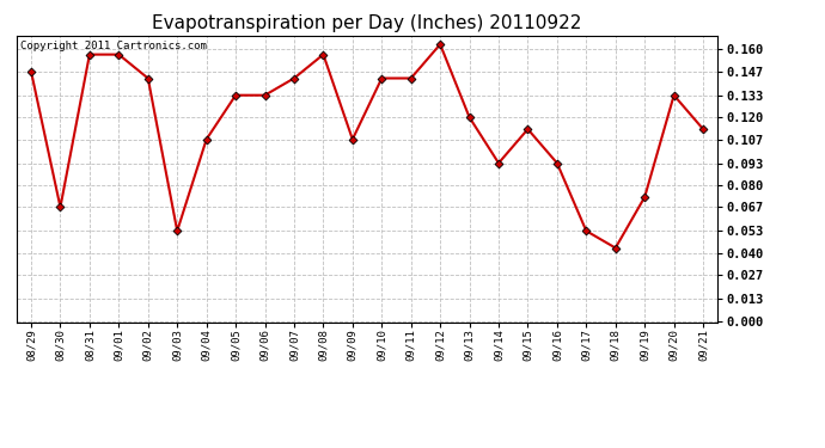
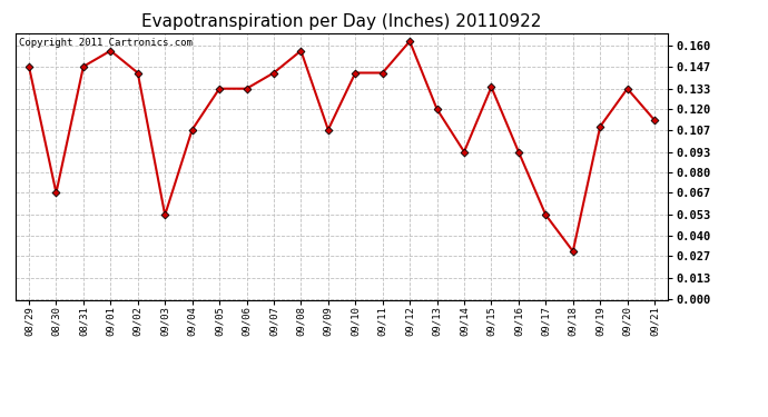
08/31: 0.157 -> 0.147
09/15: 0.113 -> 0.134
09/18: 0.043 -> 0.030
09/19: 0.073 -> 0.109
